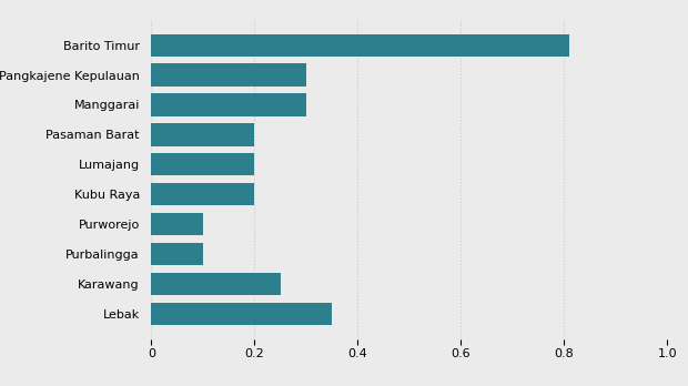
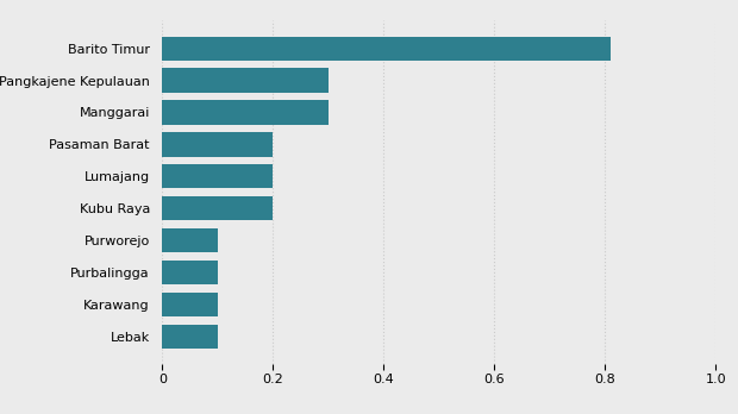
Karawang: 0.25 -> 0.10
Lebak: 0.35 -> 0.10
